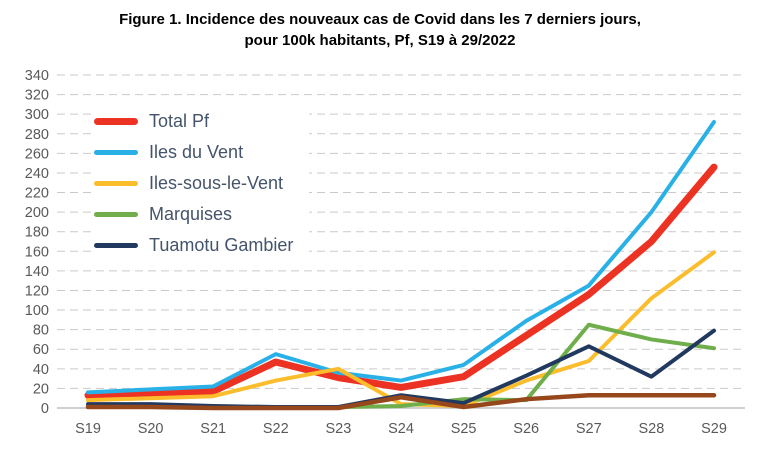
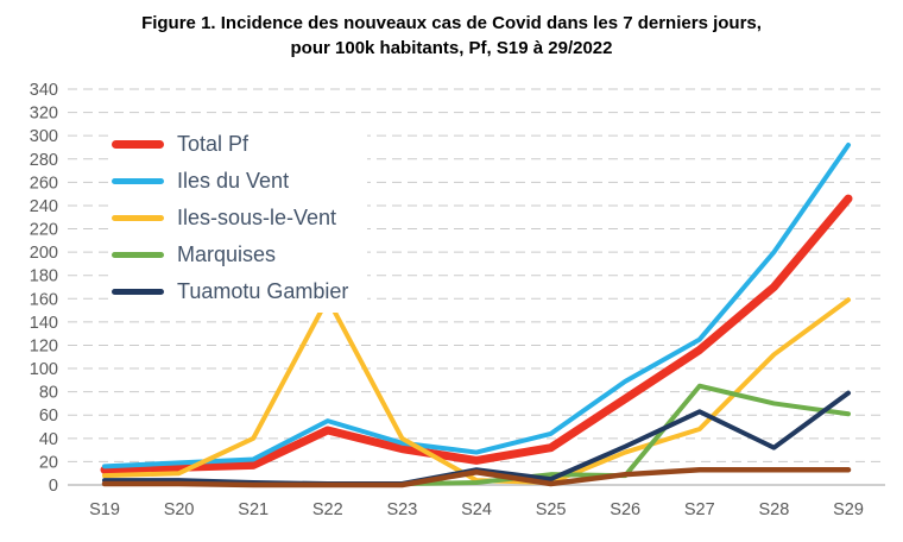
Iles-sous-le-Vent/S21: 10 -> 40
Iles-sous-le-Vent/S22: 30 -> 160
